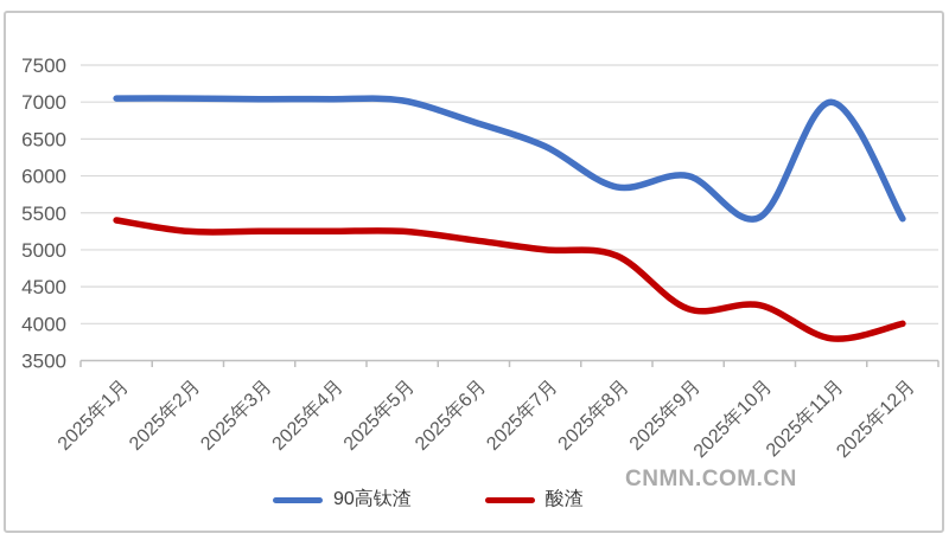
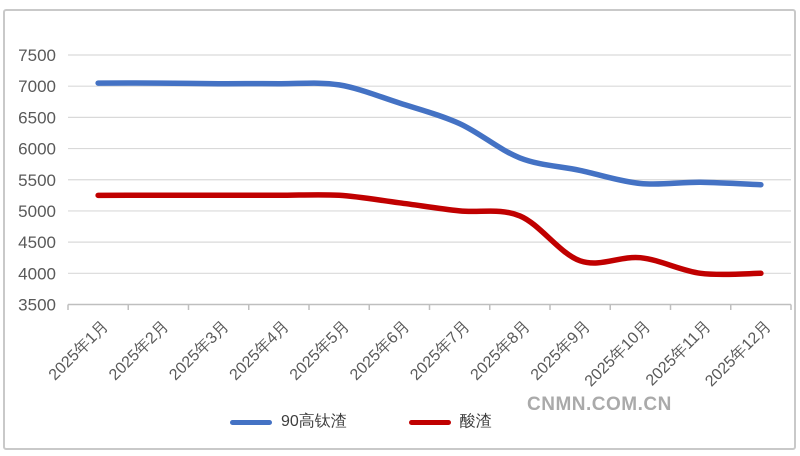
酸渣/2025年1月: 5400 -> 5200
90高钛渣/2025年9月: 6000 -> 5600
90高钛渣/2025年11月: 7000 -> 5500
酸渣/2025年11月: 3800 -> 4000
